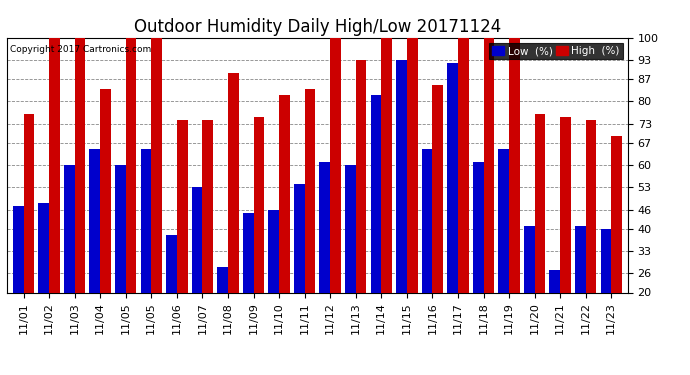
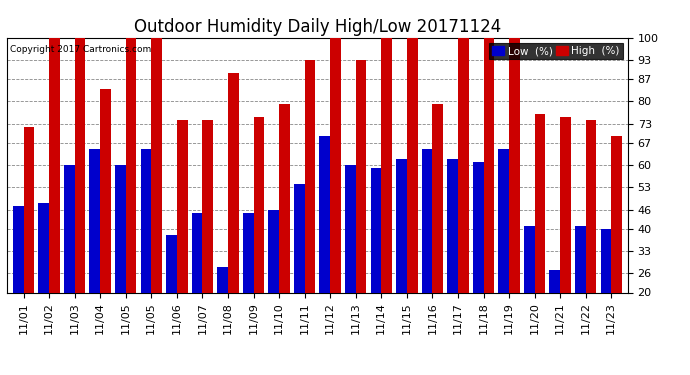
High (%)/11/01: 76 -> 72
Low (%)/11/07: 53 -> 45
High (%)/11/10: 82 -> 79
High (%)/11/11: 84 -> 93
Low (%)/11/12: 61 -> 69
Low (%)/11/14: 82 -> 59
Low (%)/11/15: 93 -> 62
High (%)/11/16: 85 -> 79
Low (%)/11/17: 92 -> 62
